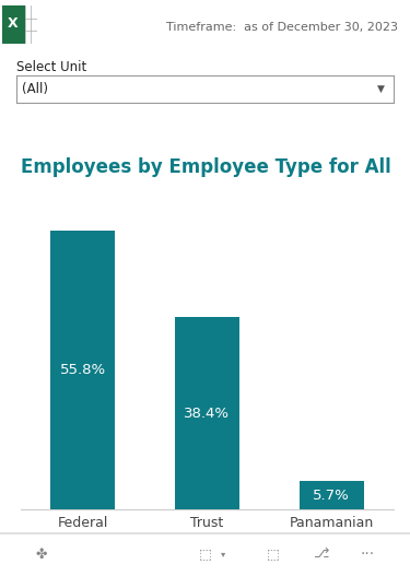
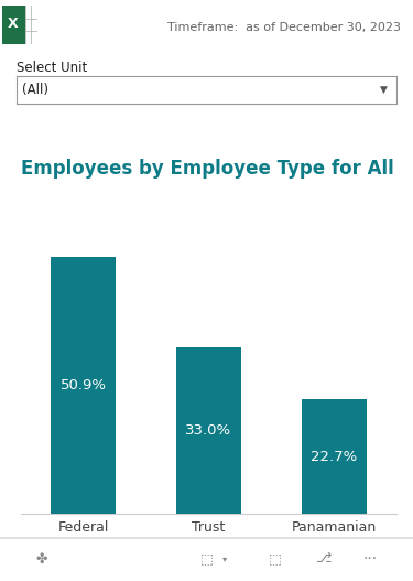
Federal: 55.8% -> 50.9%
Trust: 38.4% -> 33.0%
Panamanian: 5.7% -> 22.7%
